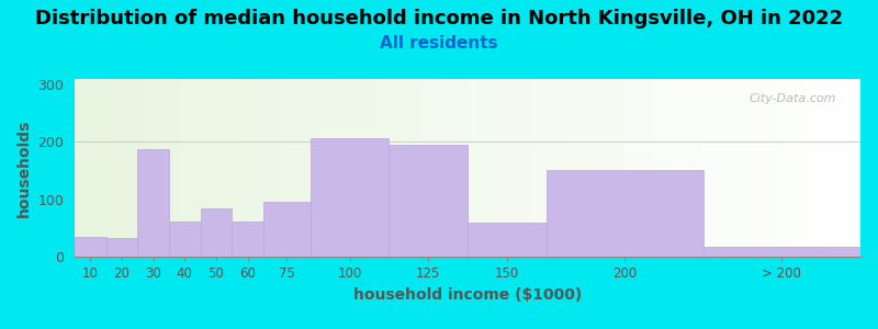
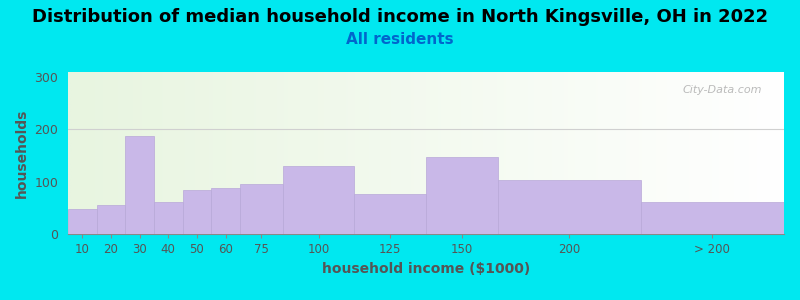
10: 34 -> 47
20: 32 -> 55
60: 62 -> 88
100: 206 -> 130
125: 196 -> 77
150: 60 -> 148
200: 152 -> 103
> 200: 18 -> 62
